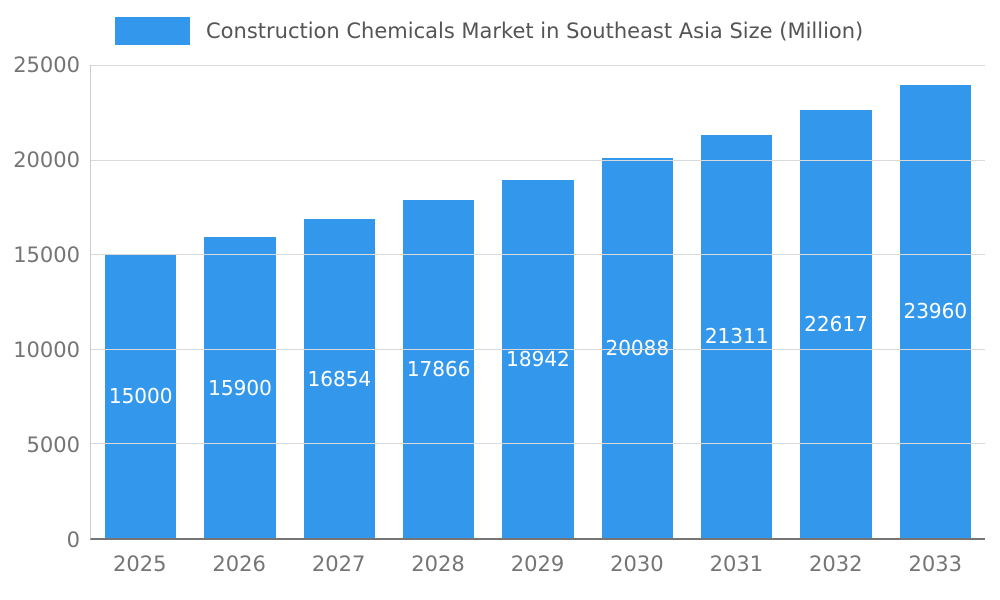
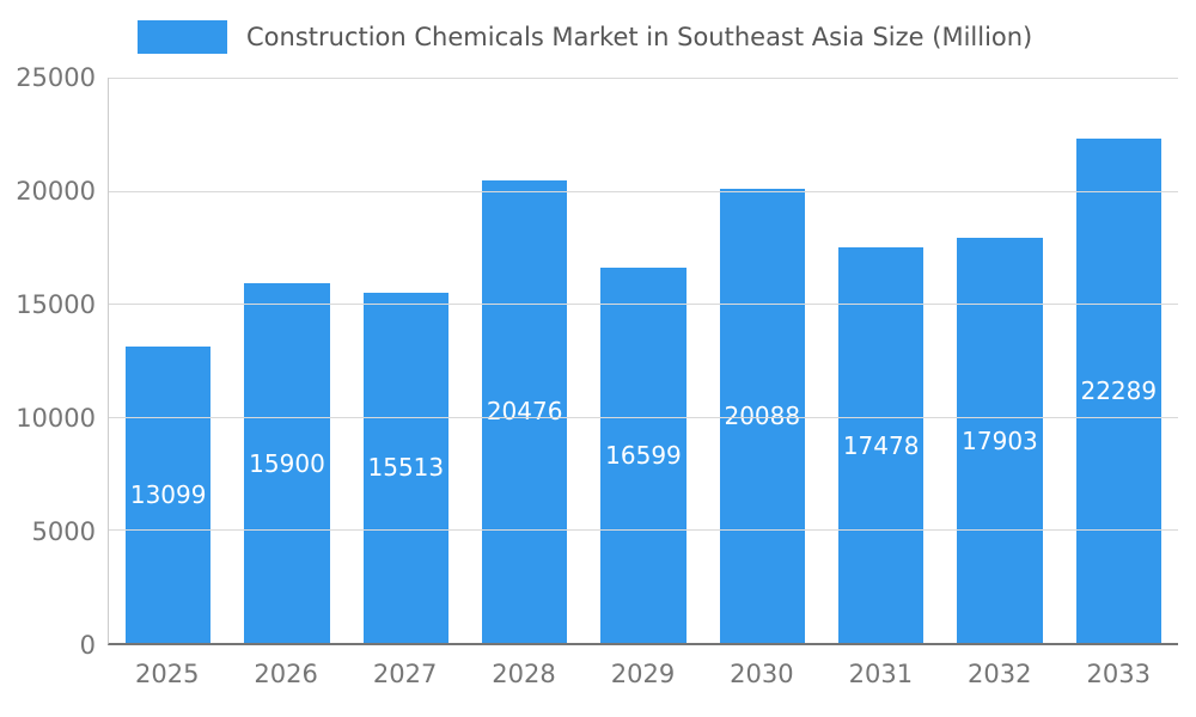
2025: 15000 -> 13099
2027: 16854 -> 15513
2028: 17866 -> 20476
2029: 18942 -> 16599
2031: 21311 -> 17478
2032: 22617 -> 17903
2033: 23960 -> 22289
